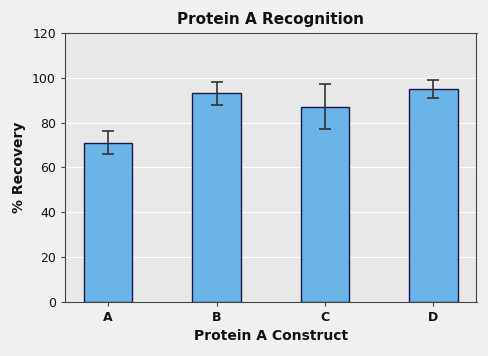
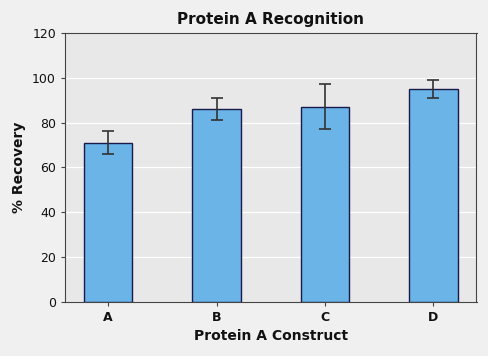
B: 93 -> 86
